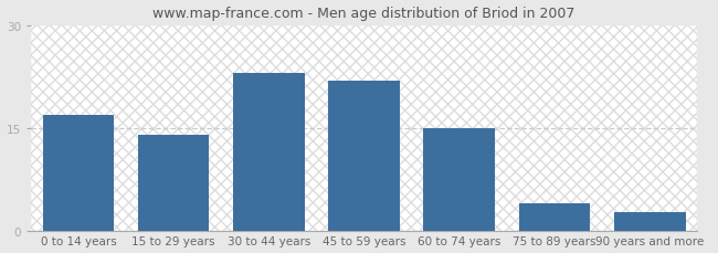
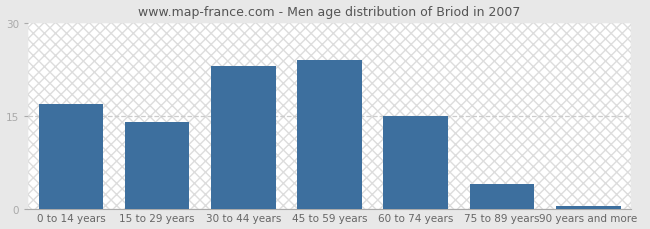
45 to 59 years: 22.0 -> 24.0
90 years and more: 2.8 -> 0.5
